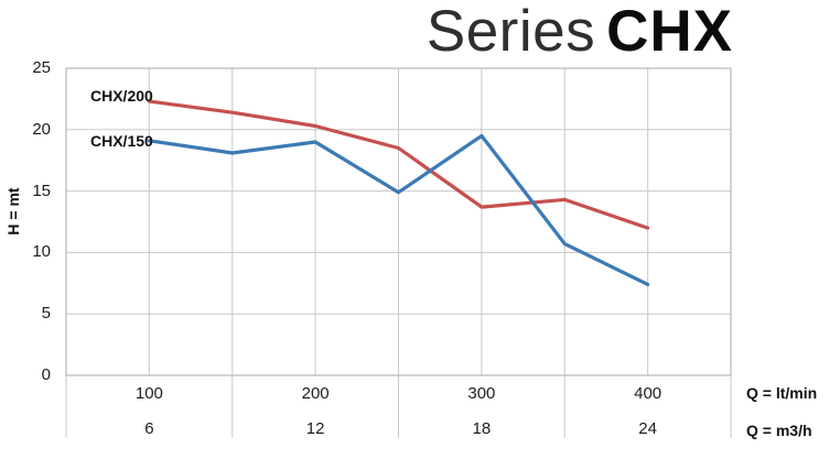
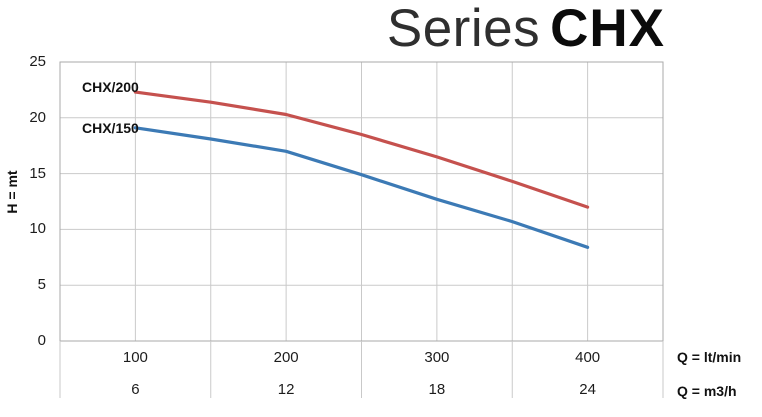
CHX/150/200: 19.0 -> 17.0
CHX/200/300: 13.7 -> 16.5
CHX/150/300: 19.5 -> 12.7
CHX/150/400: 7.4 -> 8.4
